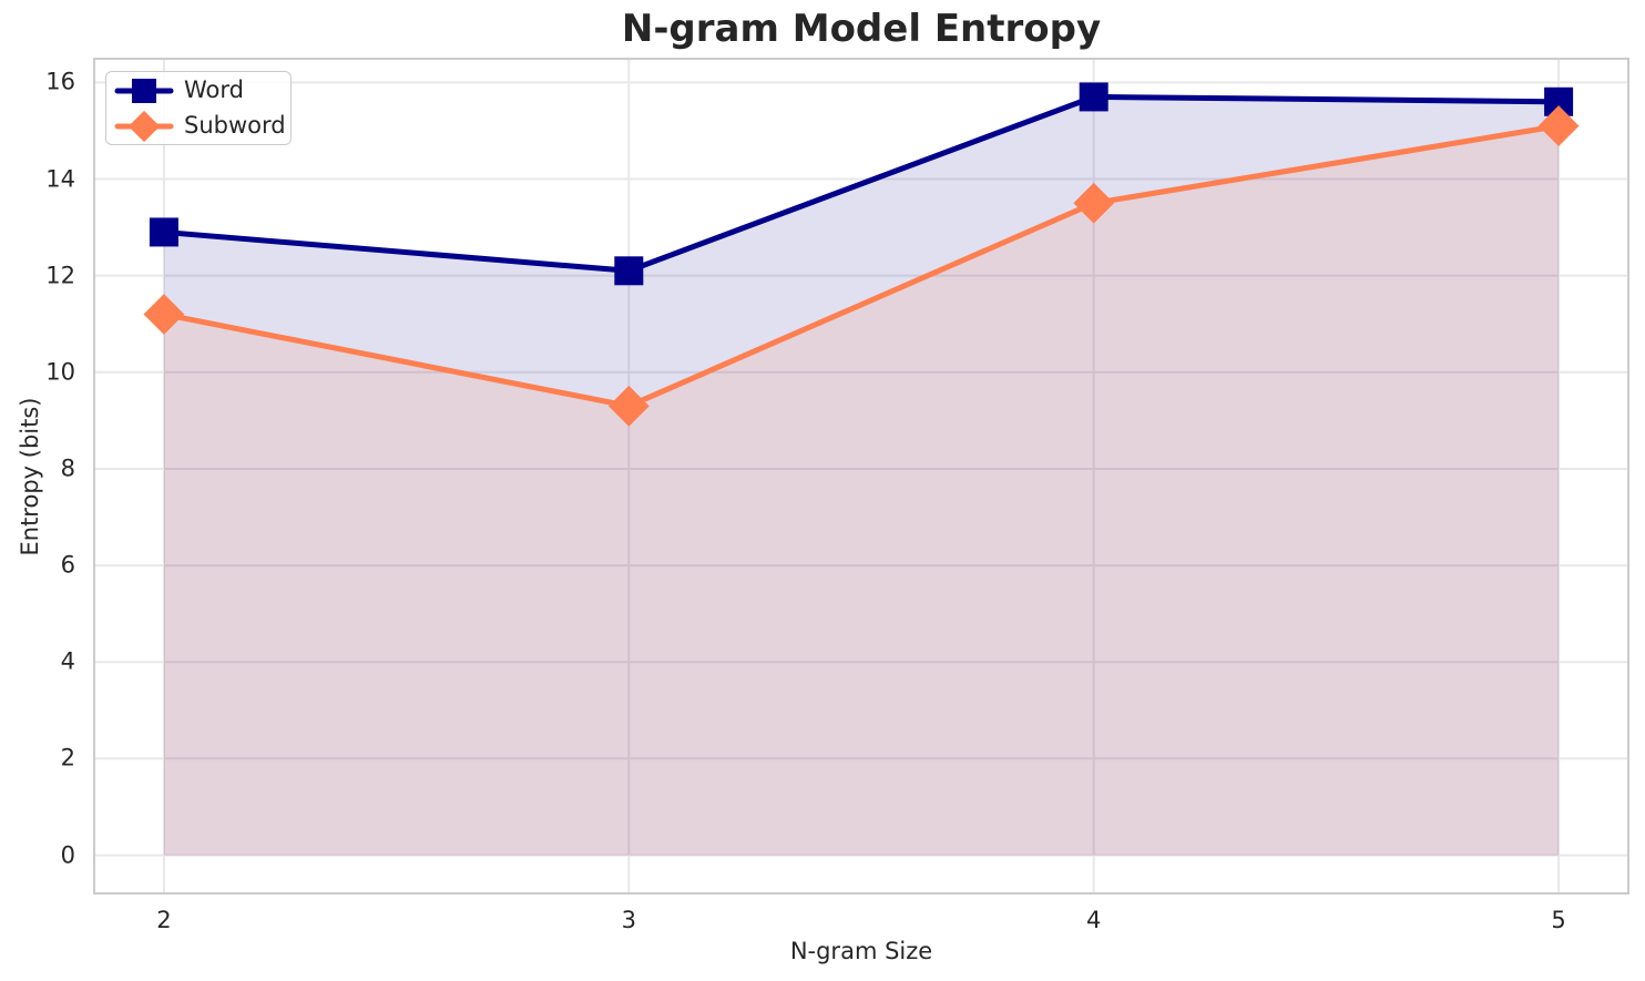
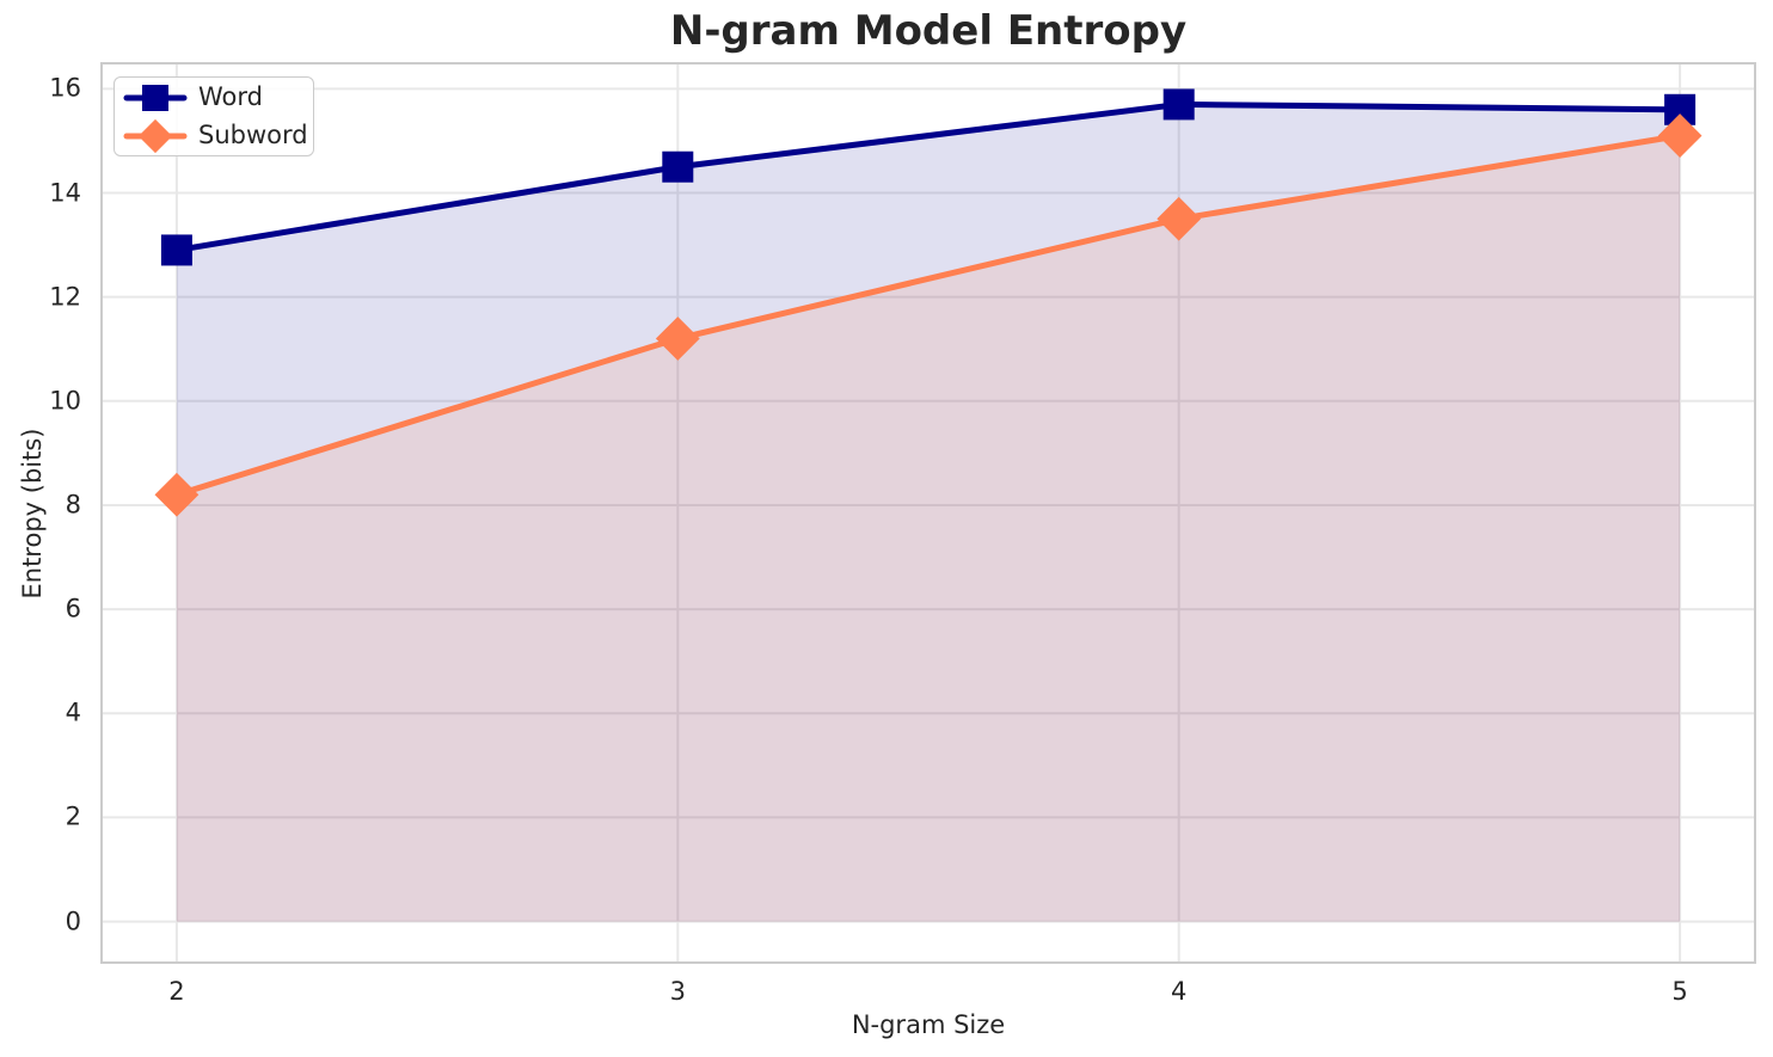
Subword/2: 11.2 -> 8.2
Word/3: 12.1 -> 14.5
Subword/3: 9.3 -> 11.2
